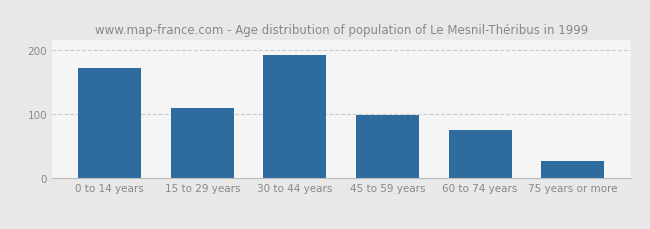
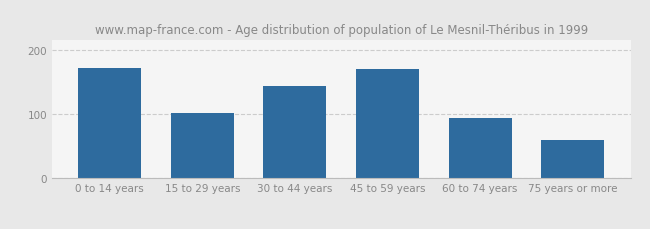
15 to 29 years: 110 -> 102
30 to 44 years: 192 -> 144
45 to 59 years: 98 -> 170
60 to 74 years: 75 -> 94
75 years or more: 27 -> 60
